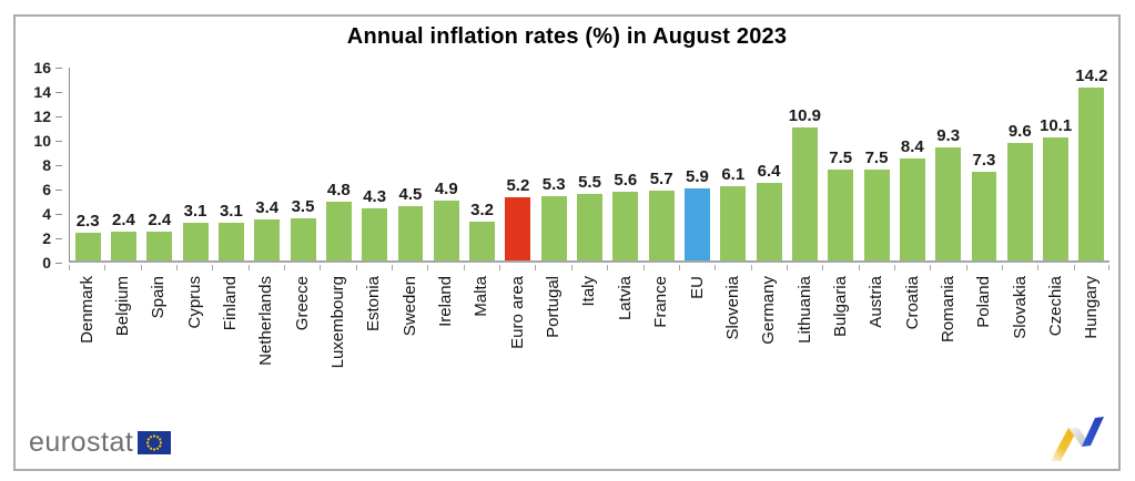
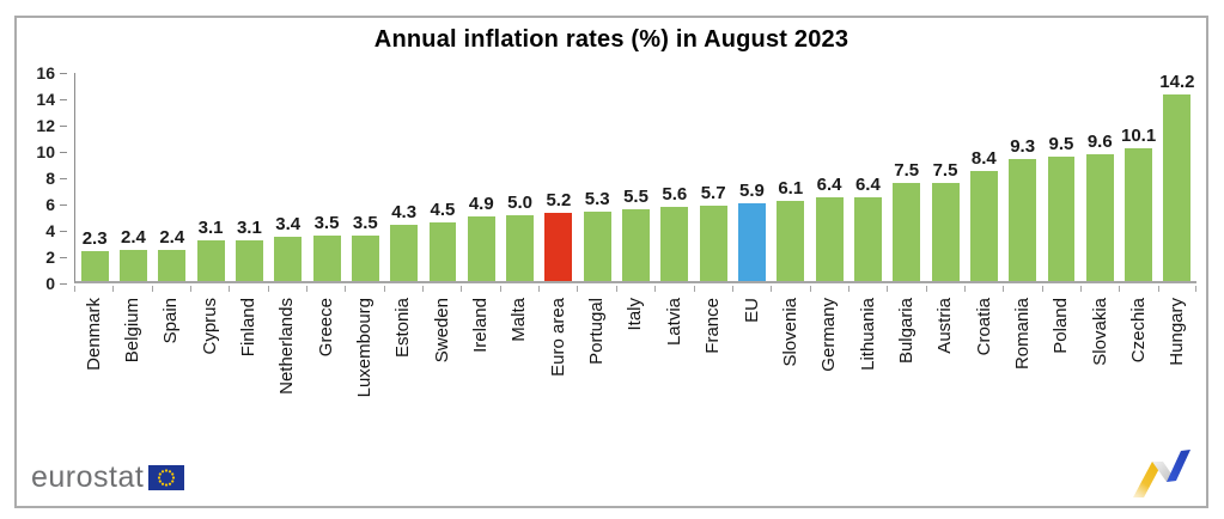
Luxembourg: 4.8 -> 3.5
Malta: 3.2 -> 5.0
Lithuania: 10.9 -> 6.4
Poland: 7.3 -> 9.5
